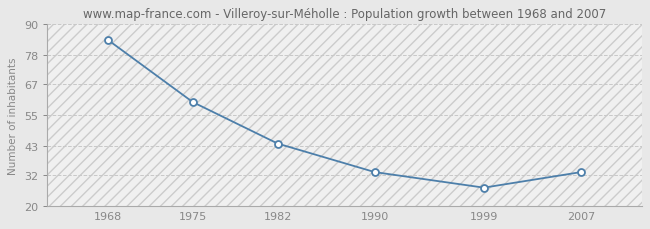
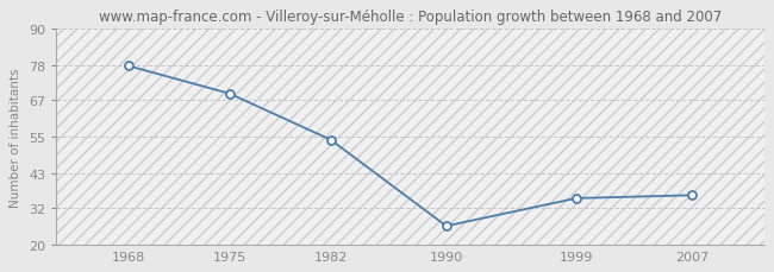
1968: 84 -> 78
1975: 60 -> 69
1982: 44 -> 54
1990: 33 -> 26
1999: 27 -> 35
2007: 33 -> 36
